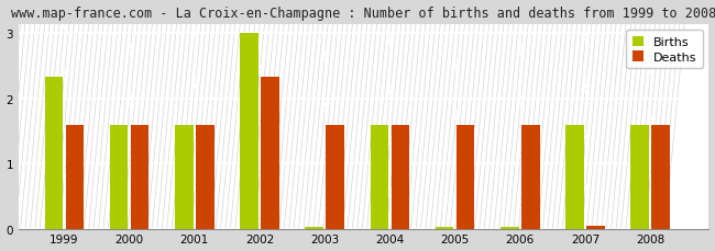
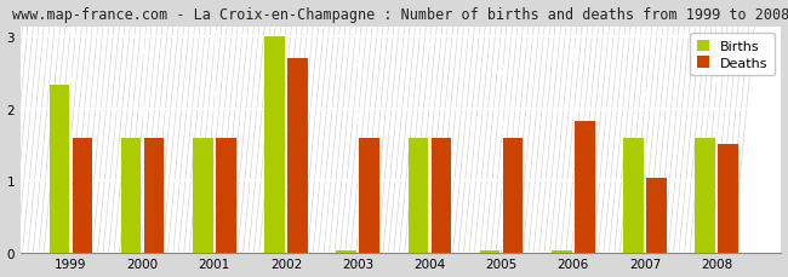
Deaths/2002: 2.33 -> 2.70
Deaths/2006: 1.60 -> 1.82
Deaths/2007: 0.05 -> 1.04
Deaths/2008: 1.60 -> 1.50
